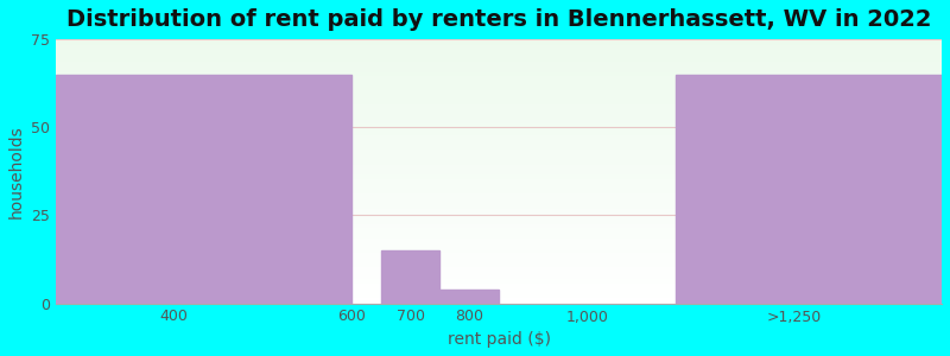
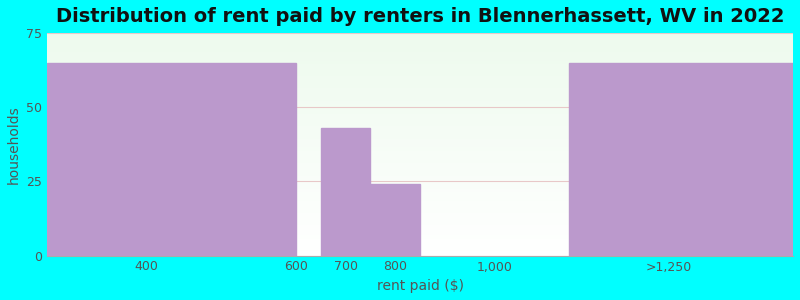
700: 15 -> 43
800: 4 -> 24
